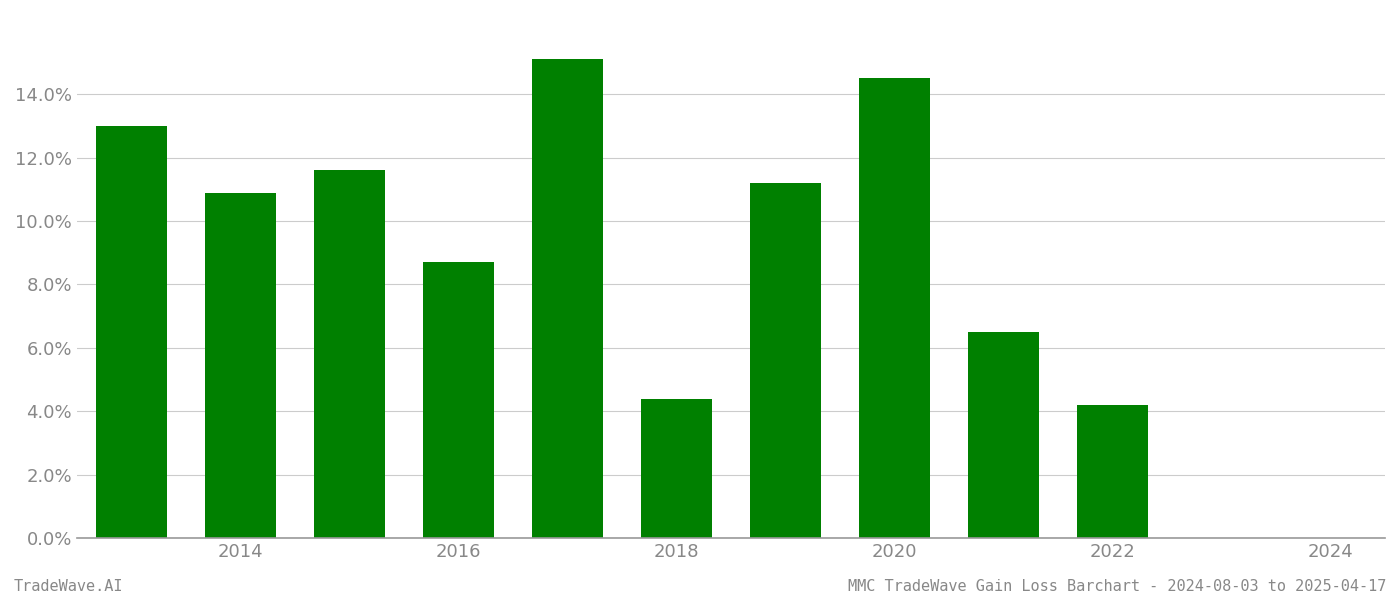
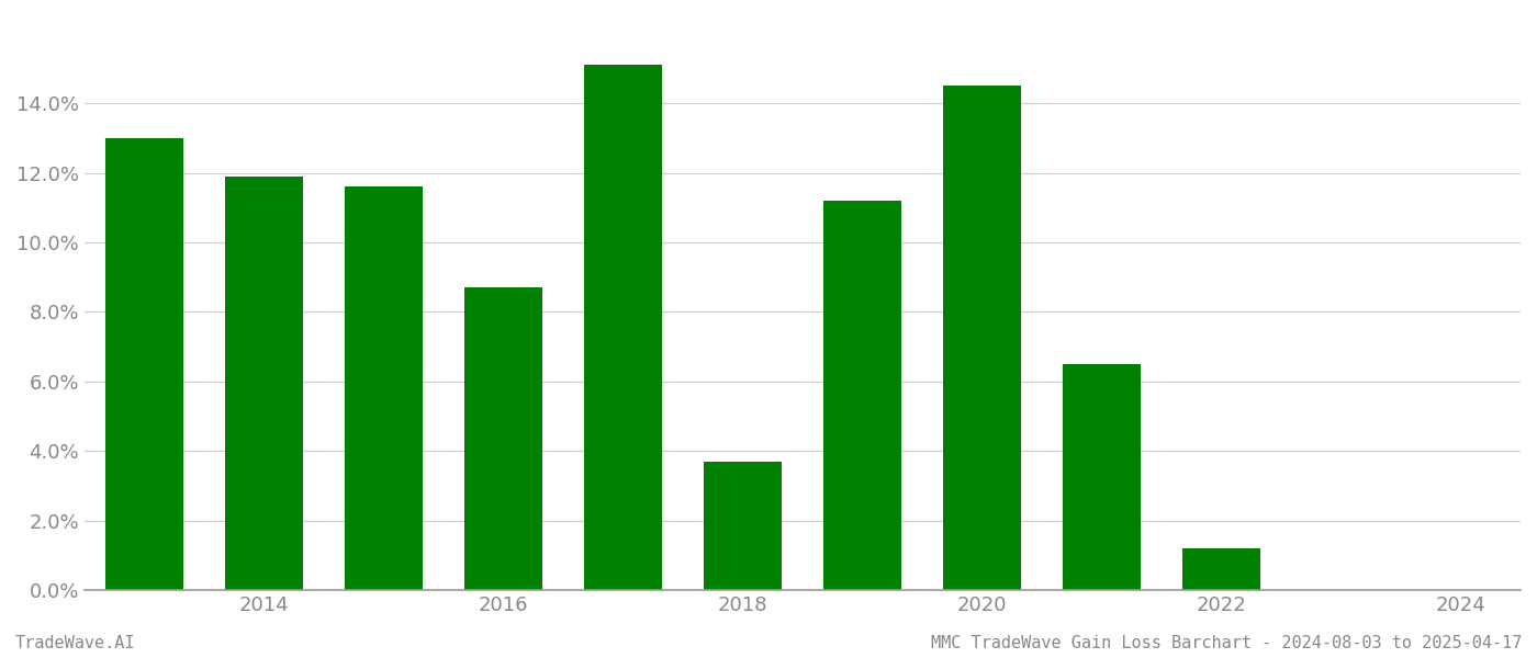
2014: 10.9% -> 11.9%
2018: 4.4% -> 3.7%
2022: 4.2% -> 1.2%
